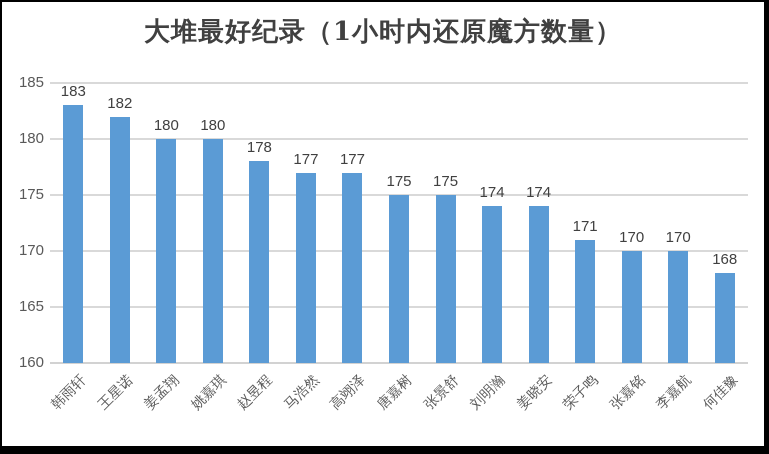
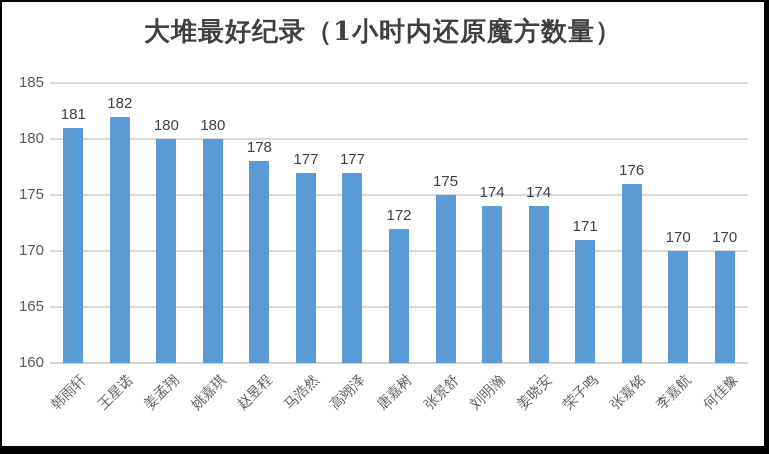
韩雨轩: 183 -> 181
唐嘉树: 175 -> 172
张嘉铭: 170 -> 176
何佳豫: 168 -> 170
